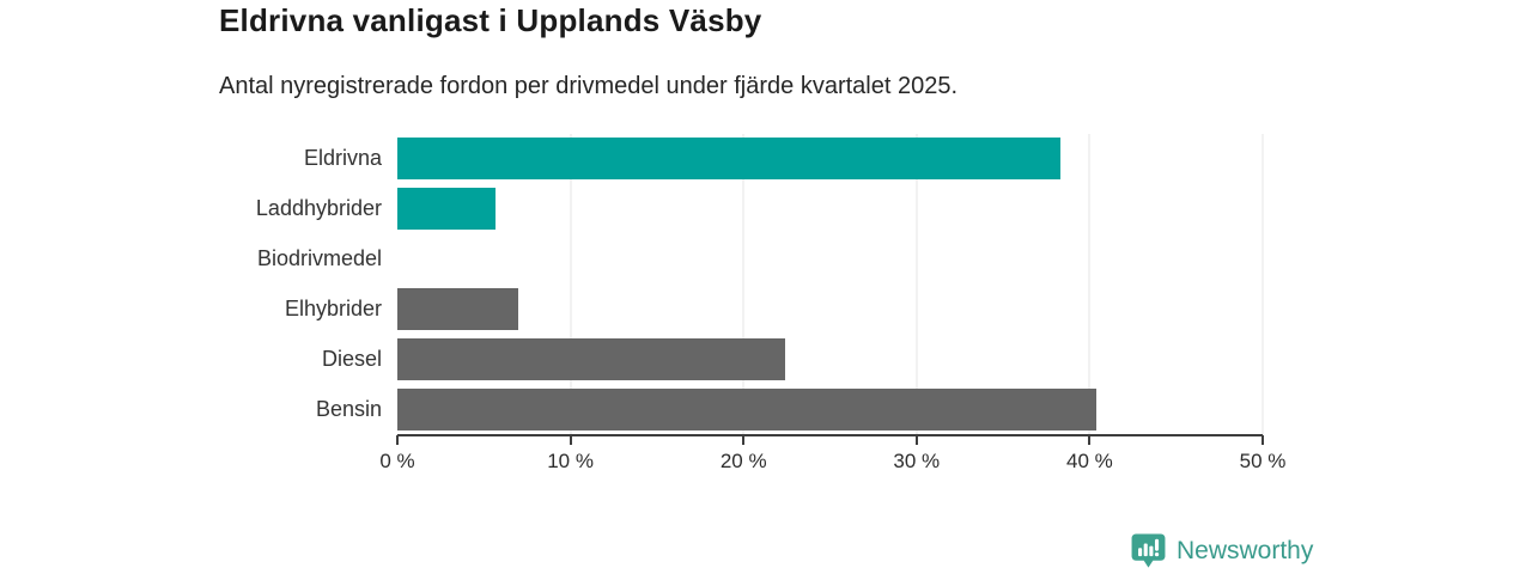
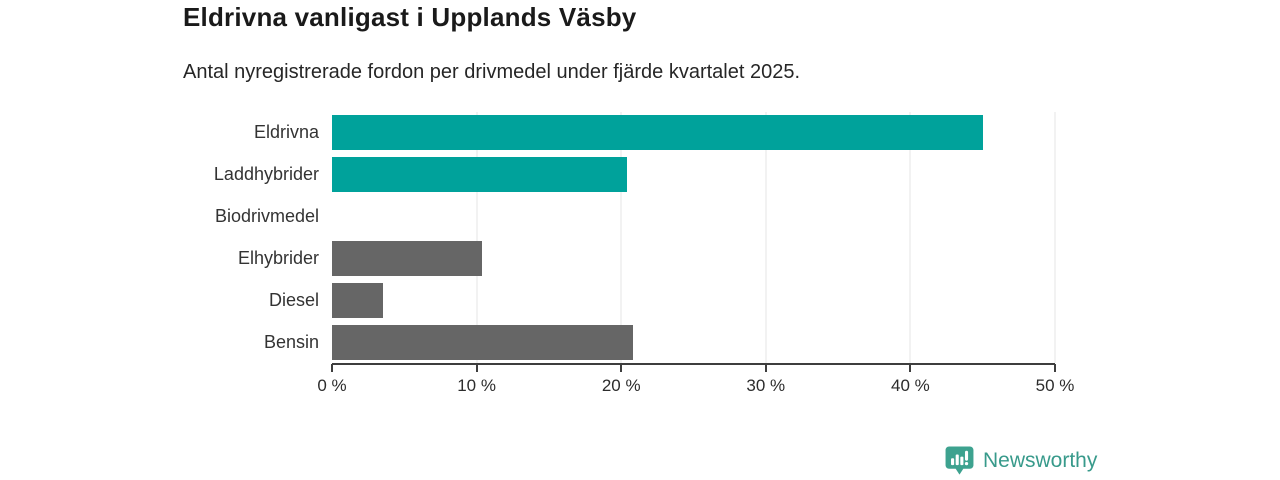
Eldrivna: 38.3% -> 45.0%
Laddhybrider: 5.7% -> 20.4%
Elhybrider: 7.0% -> 10.4%
Diesel: 22.4% -> 3.5%
Bensin: 40.4% -> 20.8%
